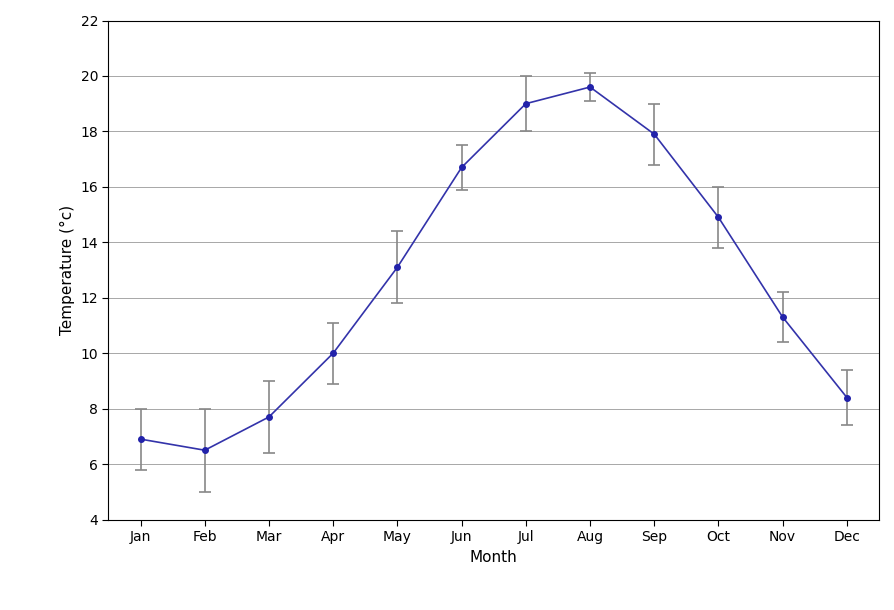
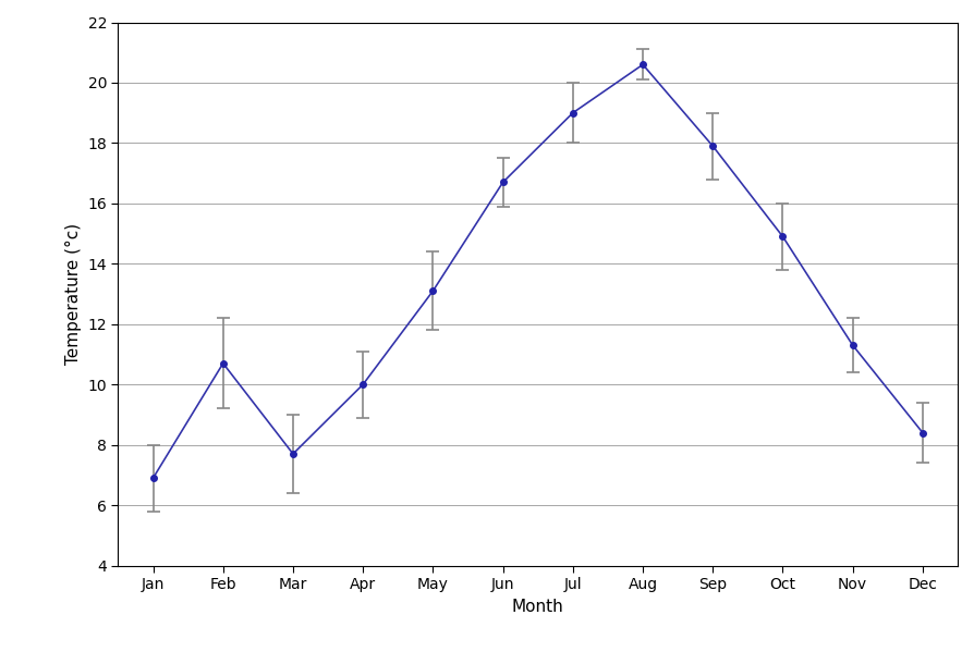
Feb: 6.5 -> 10.7
Aug: 19.6 -> 20.6
